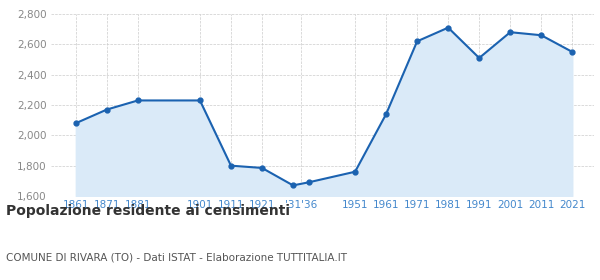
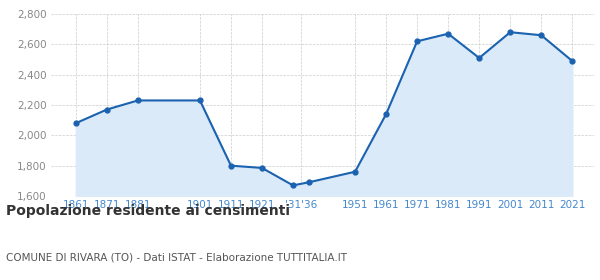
1981: 2,710 -> 2,670
2021: 2,550 -> 2,490
